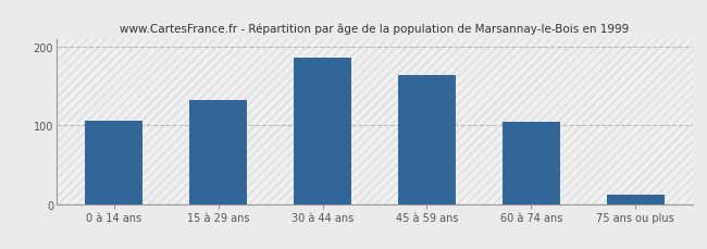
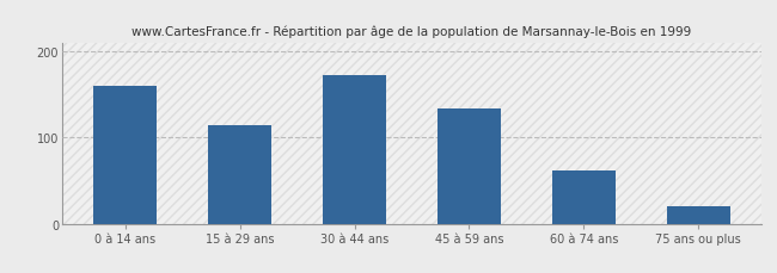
0 à 14 ans: 106 -> 160
15 à 29 ans: 132 -> 114
30 à 44 ans: 186 -> 172
45 à 59 ans: 164 -> 133
60 à 74 ans: 104 -> 62
75 ans ou plus: 12 -> 20
